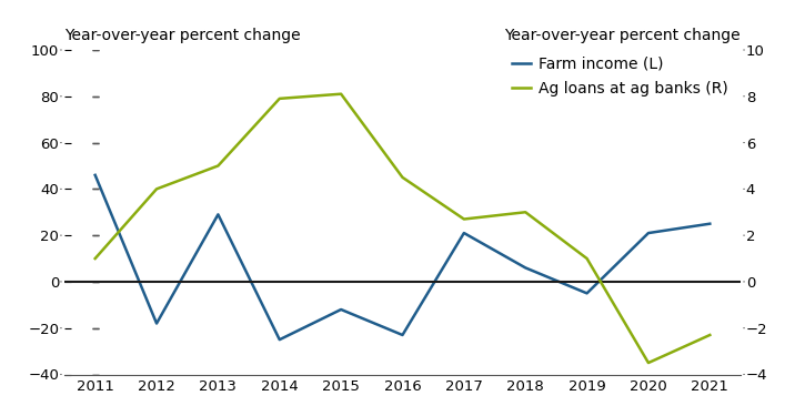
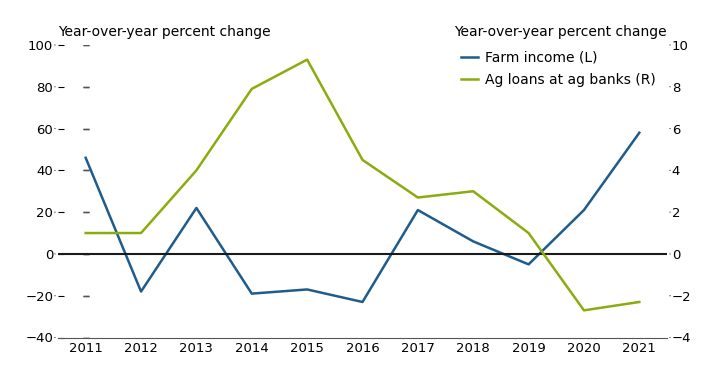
Ag loans at ag banks (R)/2012: 4.0 -> 1.0
Farm income (L)/2013: 29 -> 22
Ag loans at ag banks (R)/2013: 5.0 -> 4.0
Farm income (L)/2014: -25 -> -19
Farm income (L)/2015: -12 -> -17
Ag loans at ag banks (R)/2015: 8.1 -> 9.3
Ag loans at ag banks (R)/2020: -3.5 -> -2.7
Farm income (L)/2021: 25 -> 58
